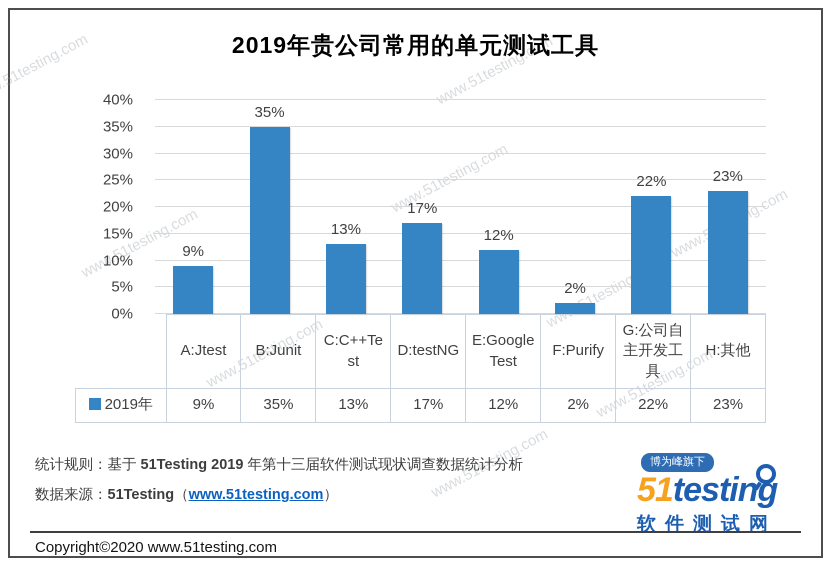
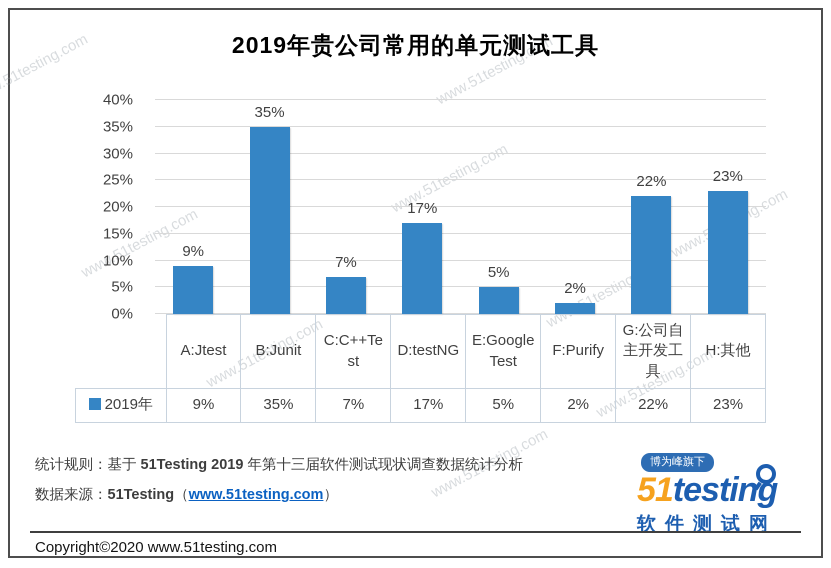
C:C++Test: 13% -> 7%
E:Google Test: 12% -> 5%
